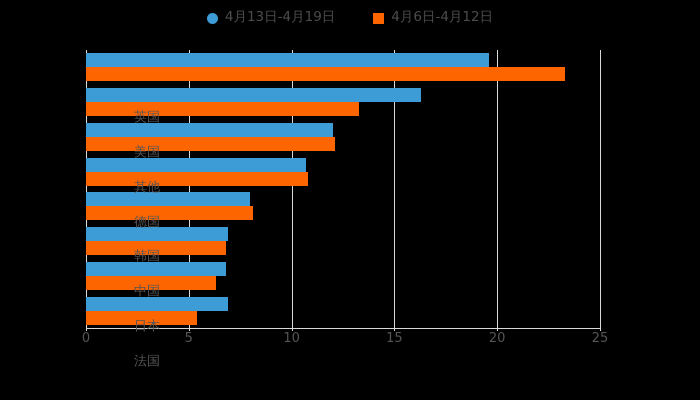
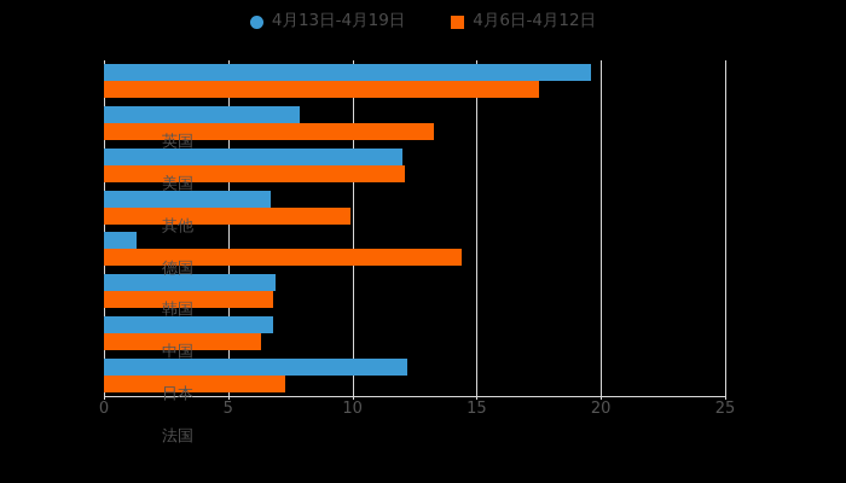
4月6日-4月12日/英国: 23.3 -> 17.5
4月13日-4月19日/美国: 16.3 -> 7.9
4月13日-4月19日/德国: 10.7 -> 6.7
4月6日-4月12日/德国: 10.8 -> 9.9
4月13日-4月19日/韩国: 8.0 -> 1.3
4月6日-4月12日/韩国: 8.1 -> 14.4
4月13日-4月19日/法国: 6.9 -> 12.2
4月6日-4月12日/法国: 5.4 -> 7.3
